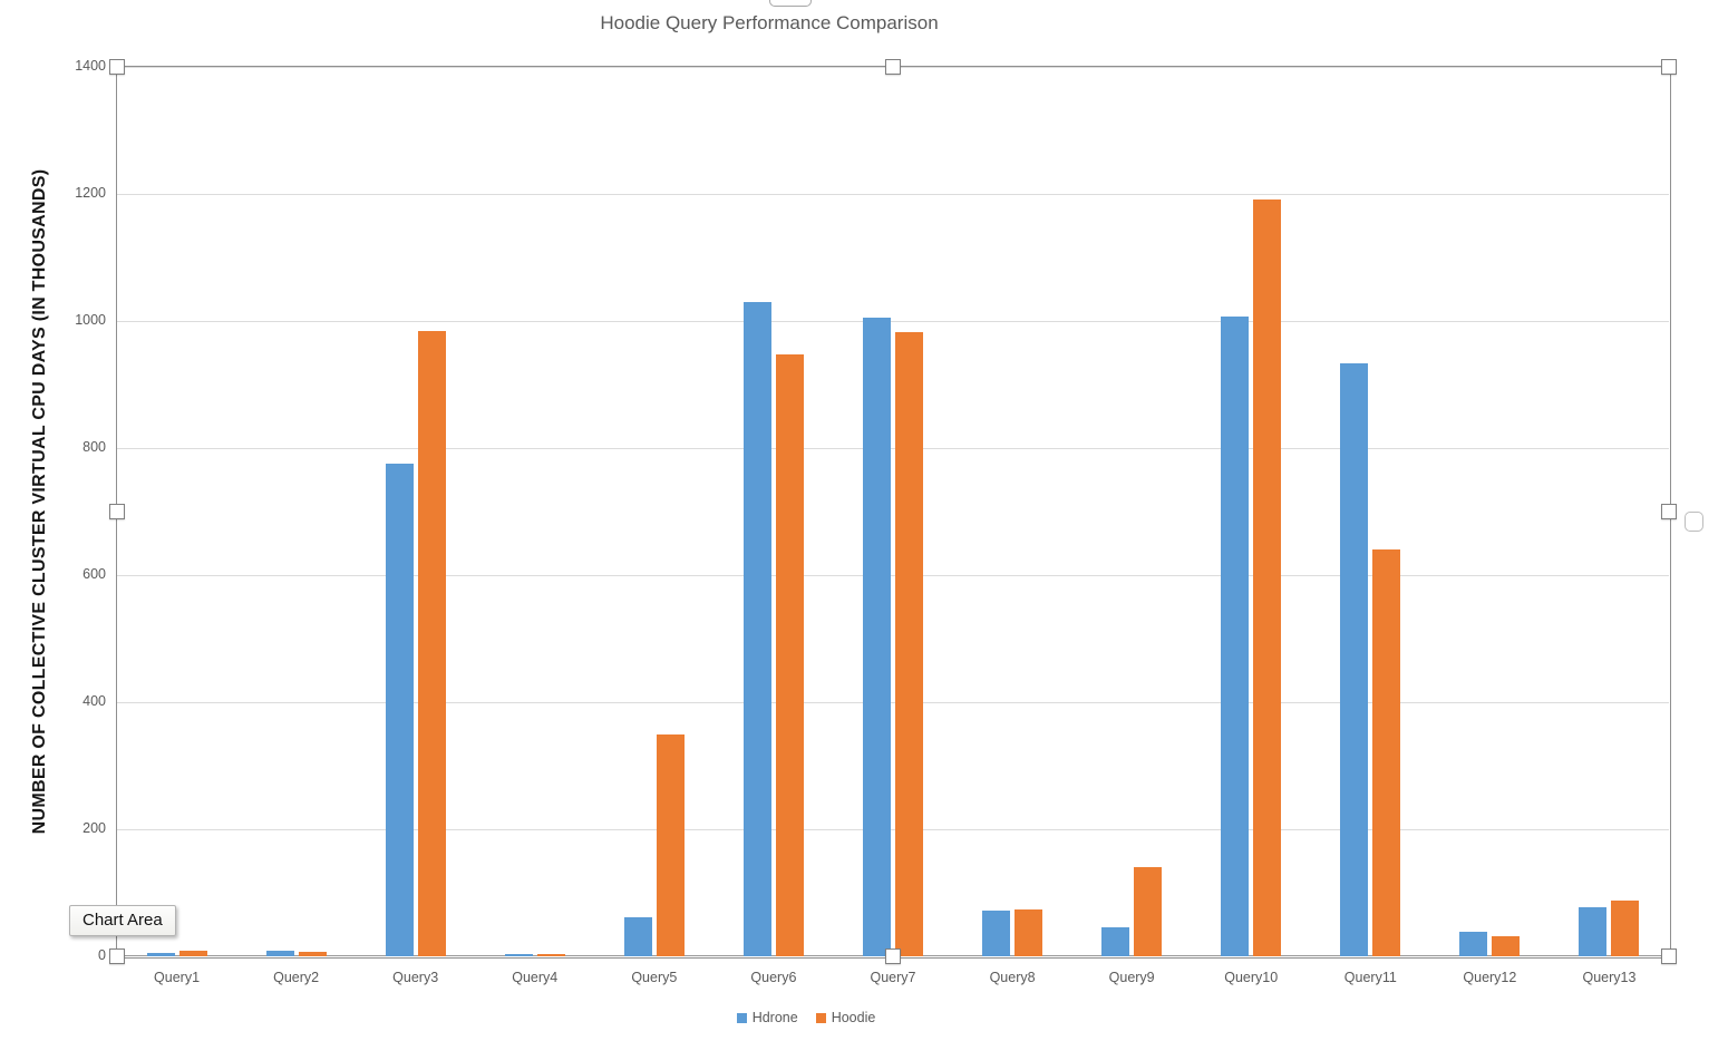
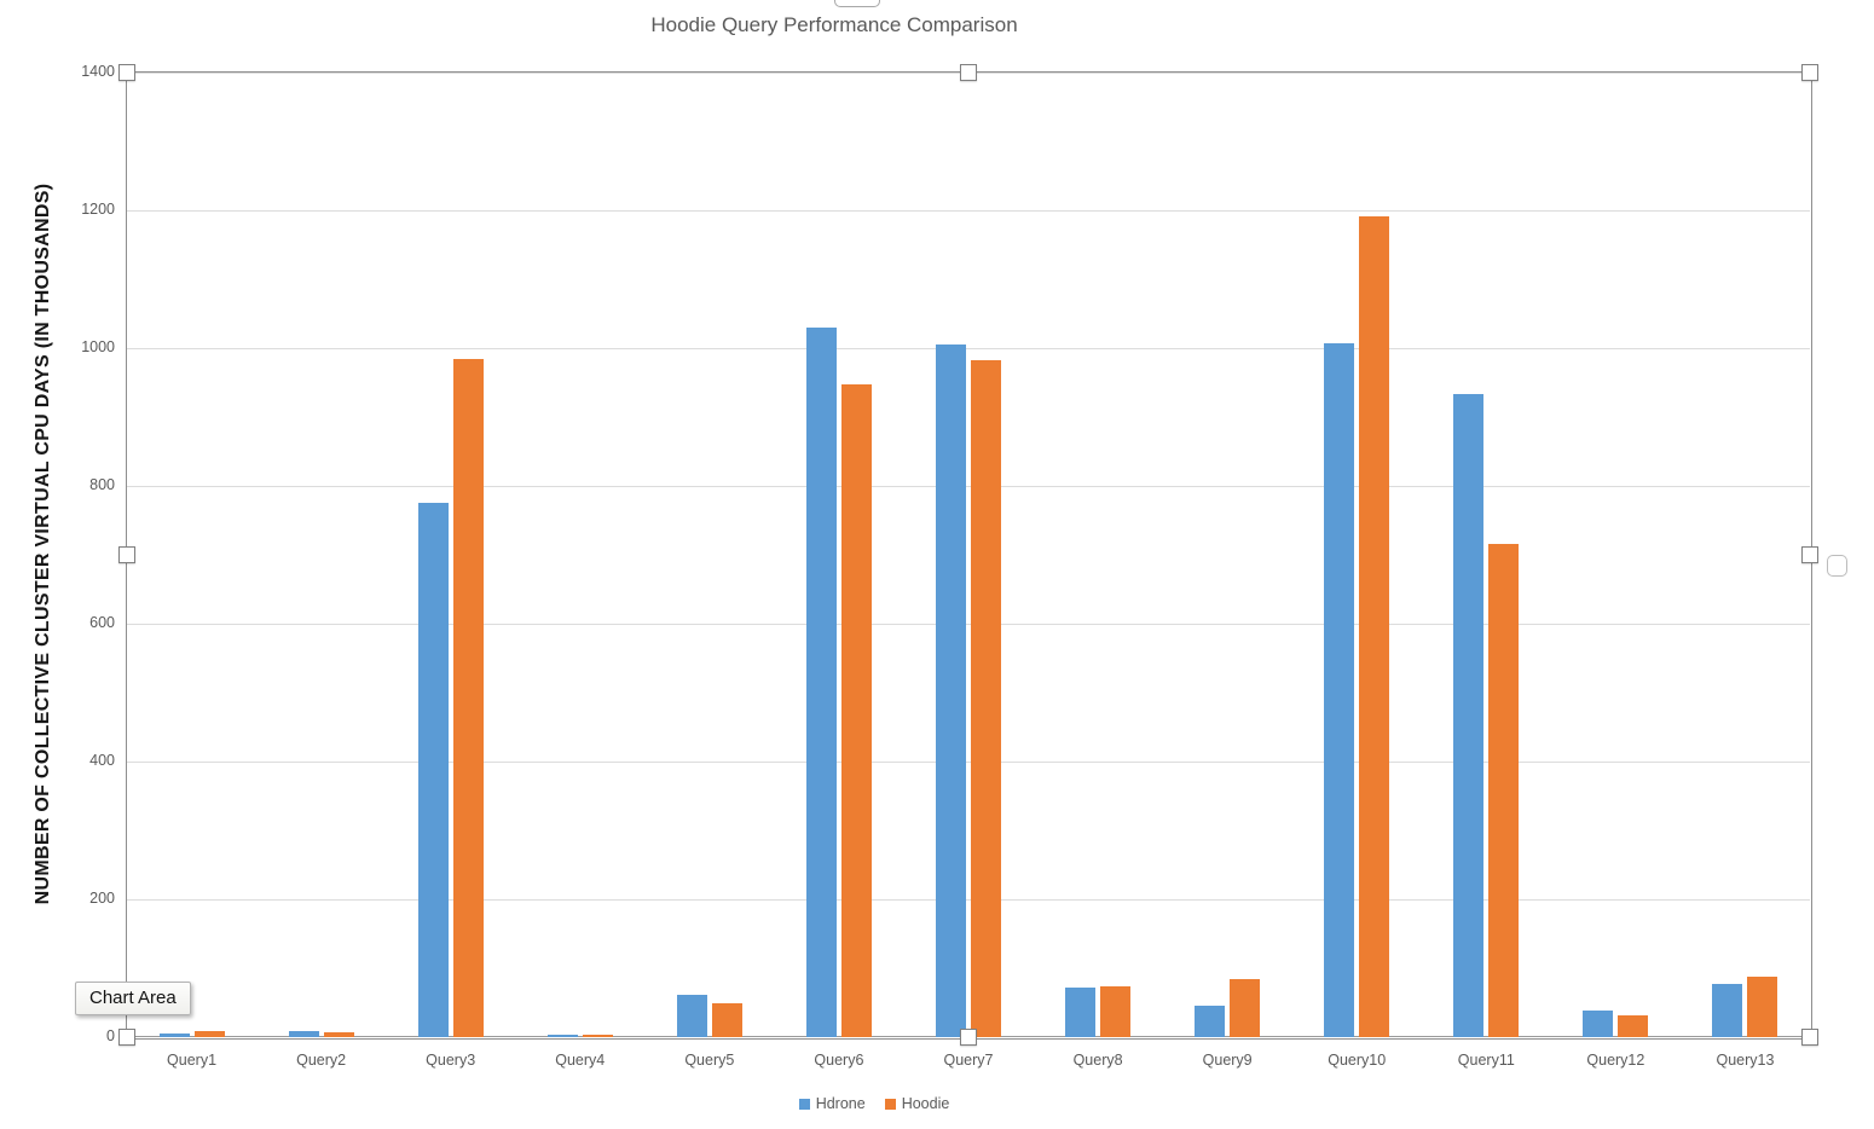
Hoodie/Query5: 350 -> 50
Hoodie/Query9: 140 -> 80
Hoodie/Query11: 640 -> 720
